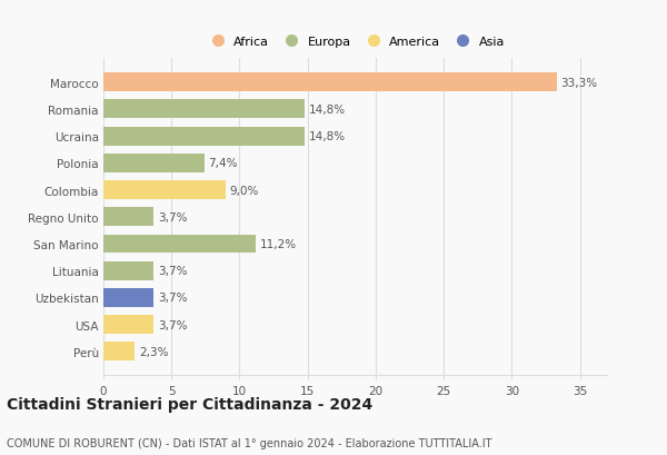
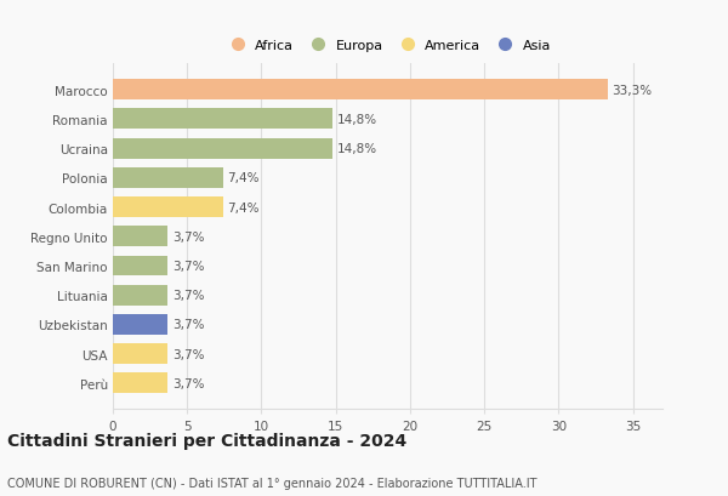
Colombia: 9,0% -> 7,4%
San Marino: 11,2% -> 3,7%
Perù: 2,3% -> 3,7%
